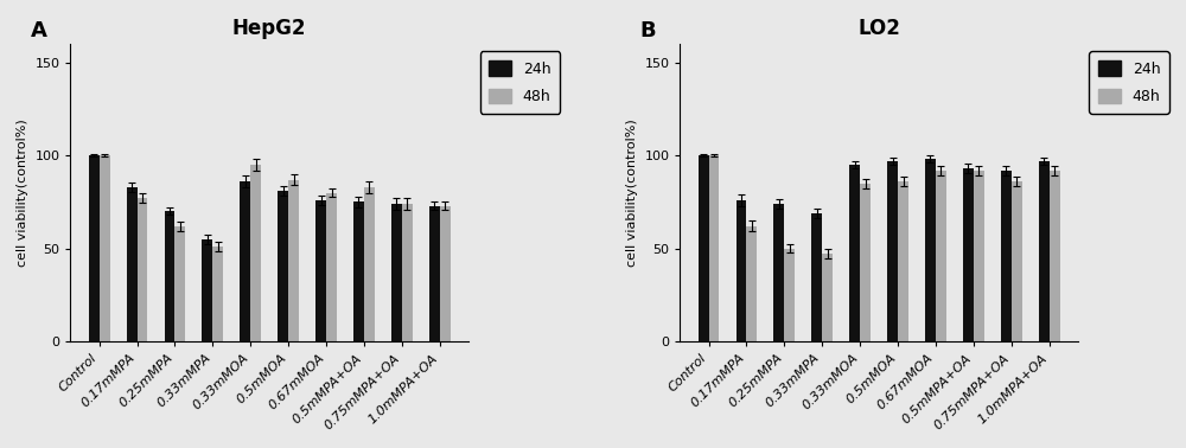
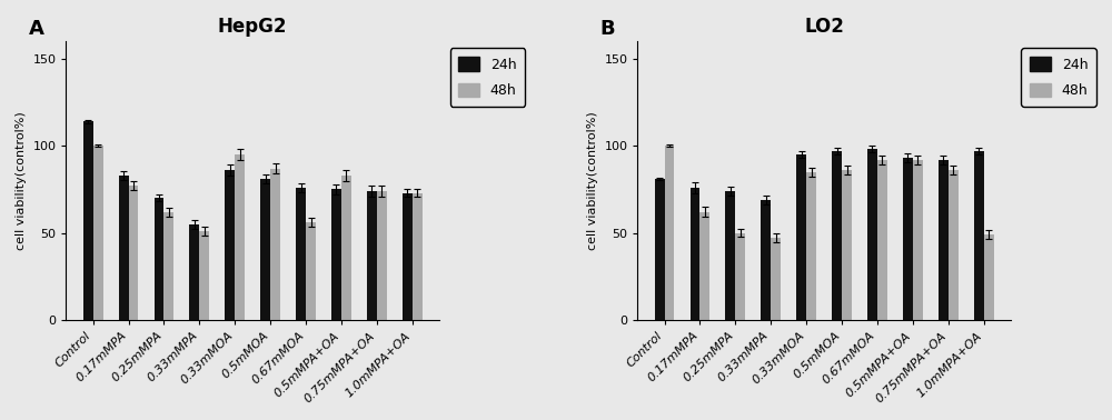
HepG2/24h/Control: 100 -> 114
HepG2/48h/0.67mMOA: 80 -> 56
LO2/24h/Control: 100 -> 81
LO2/48h/1.0mMPA+OA: 92 -> 49
